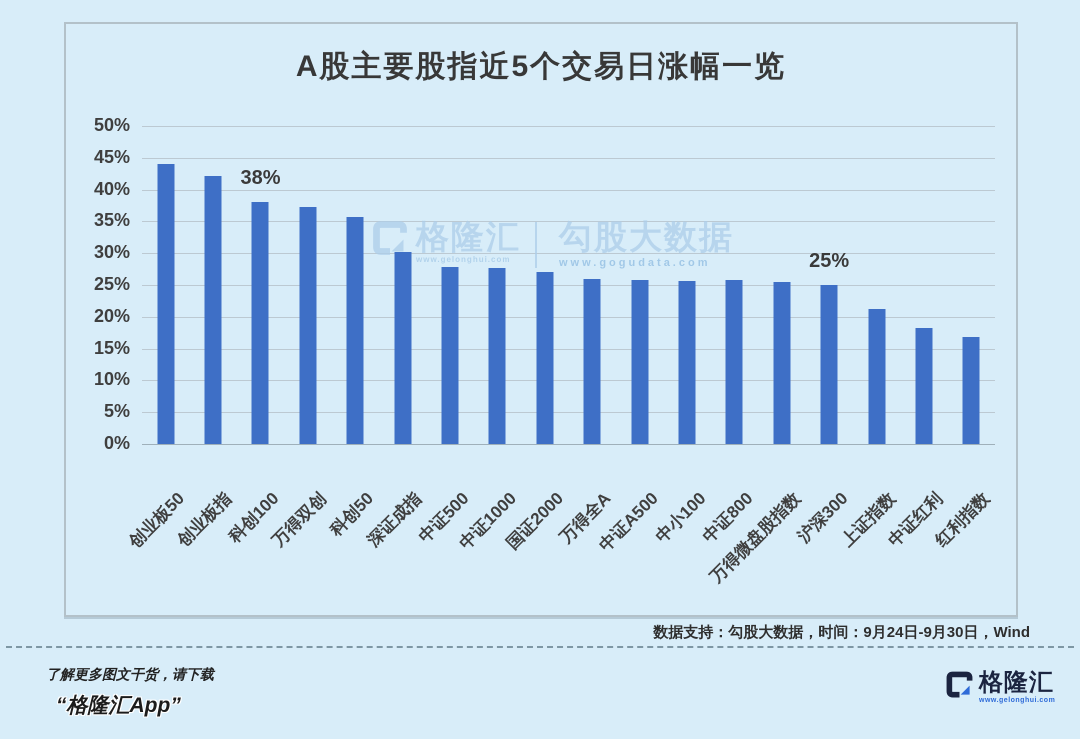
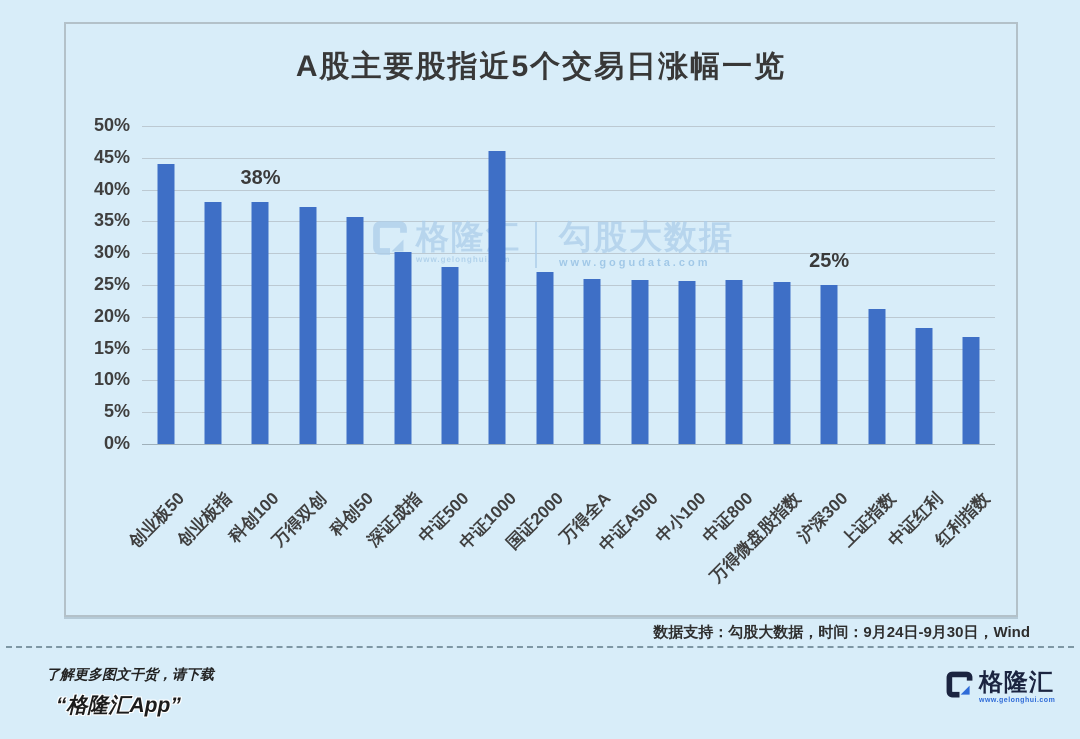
创业板指: 42% -> 38%
中证1000: 28% -> 46%
